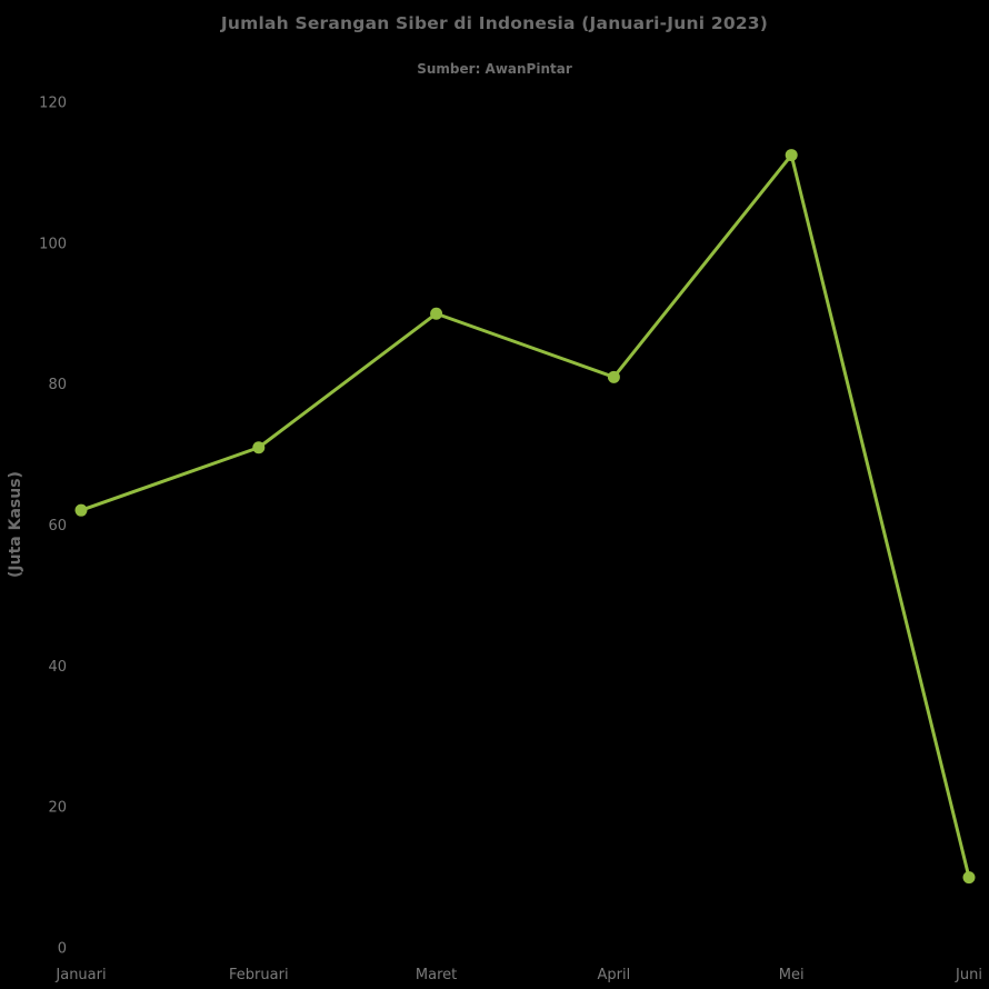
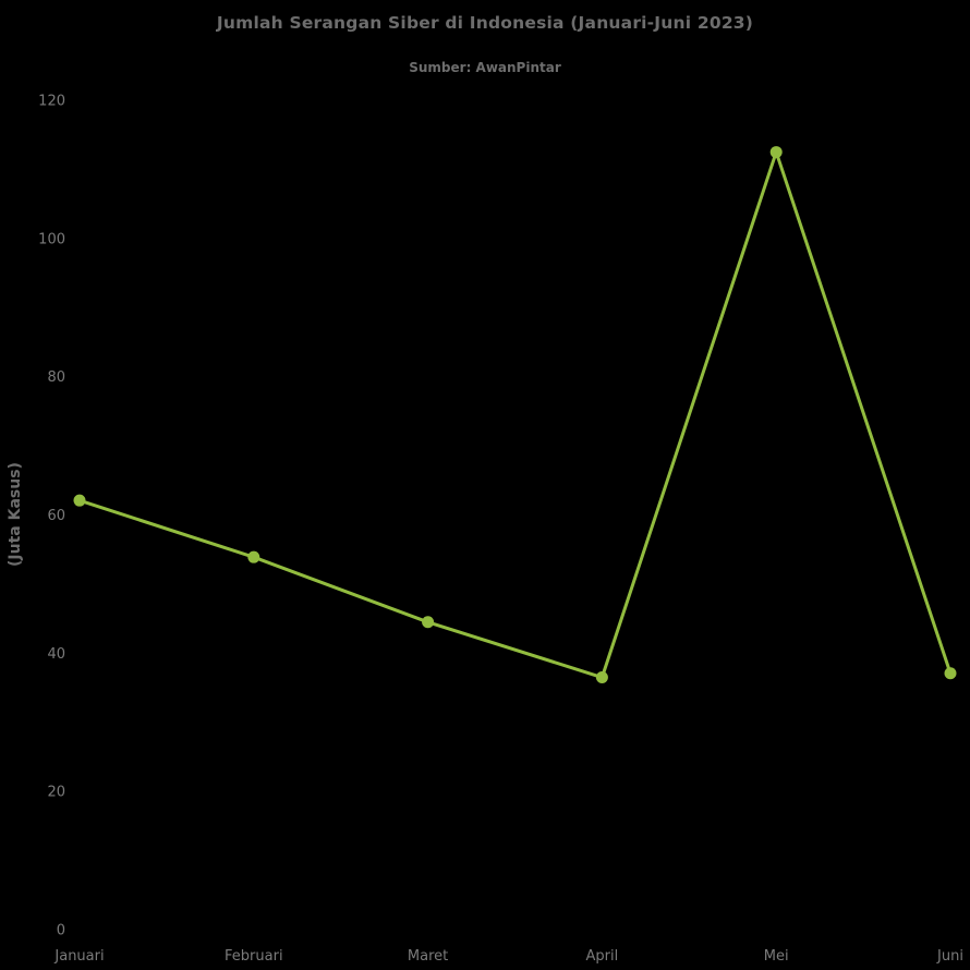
Februari: 71 -> 54
Maret: 90 -> 44
April: 81 -> 36
Juni: 10 -> 37
